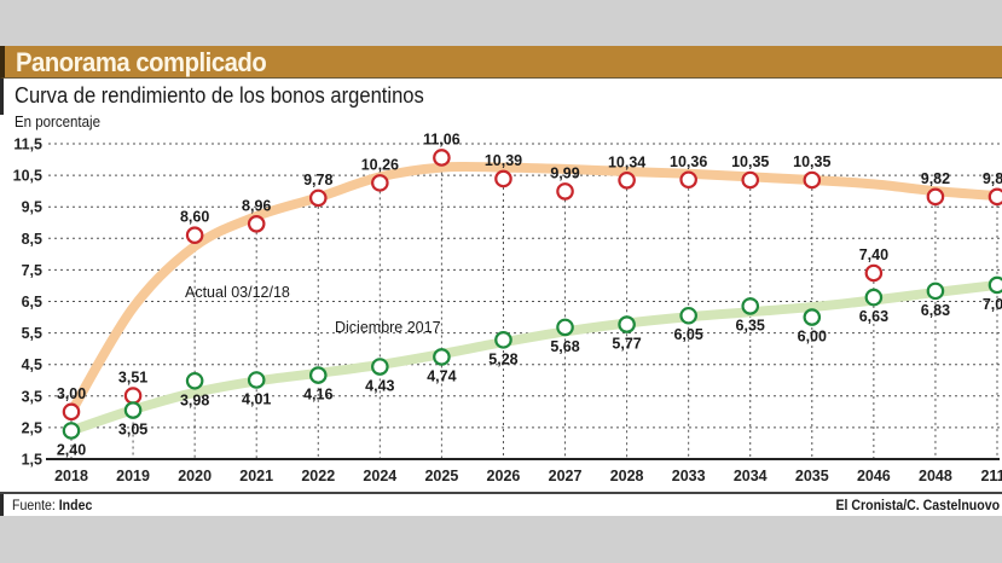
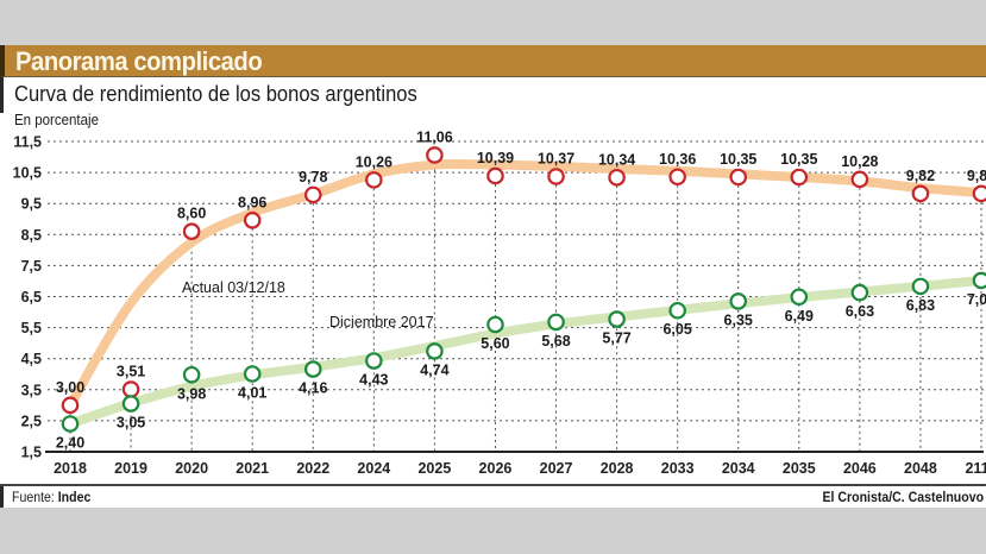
Diciembre 2017/2026: 5,28 -> 5,60
Actual 03/12/18/2027: 9,99 -> 10,37
Diciembre 2017/2035: 6,00 -> 6,49
Actual 03/12/18/2046: 7,40 -> 10,28
